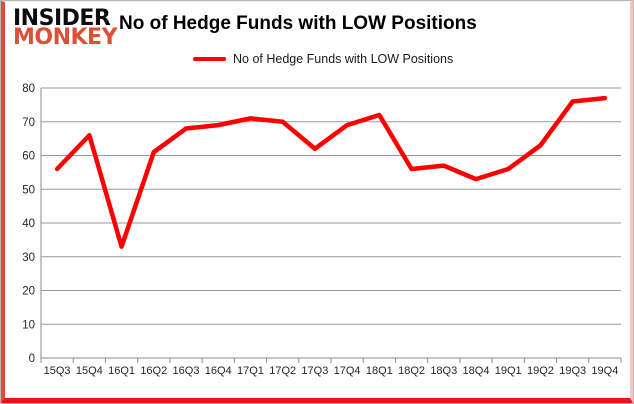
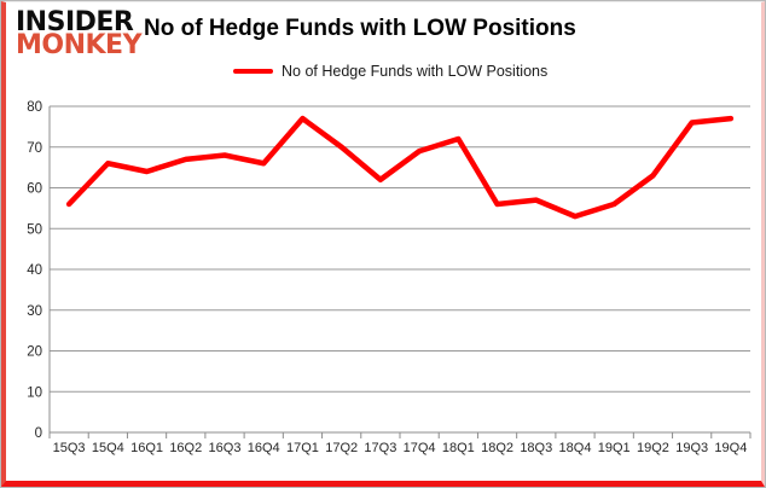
16Q1: 33 -> 64
16Q2: 61 -> 67
16Q4: 69 -> 66
17Q1: 71 -> 77
